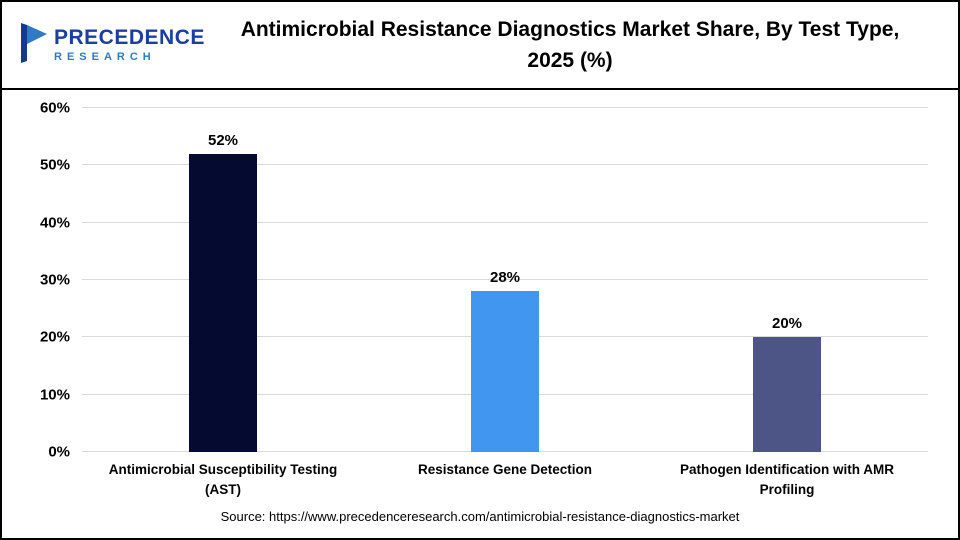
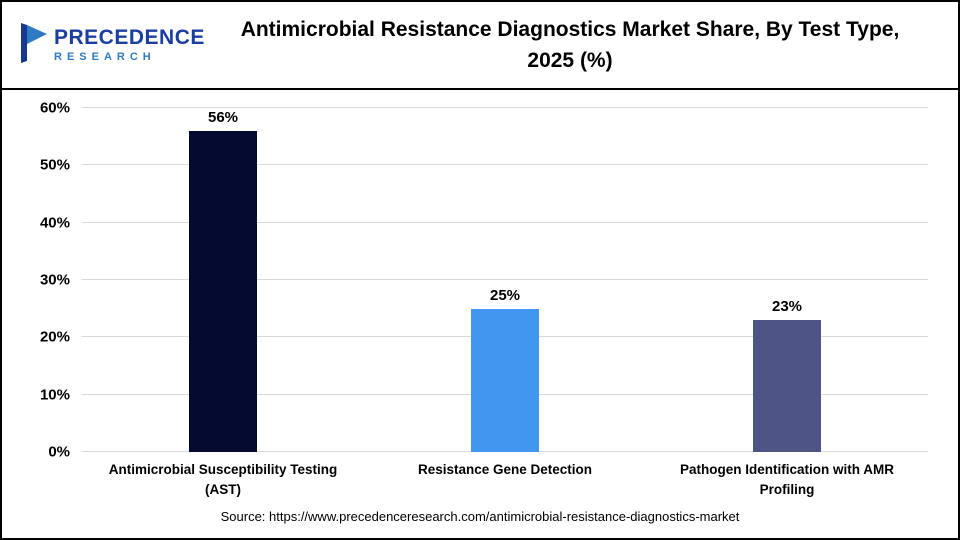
Antimicrobial Susceptibility Testing (AST): 52% -> 56%
Resistance Gene Detection: 28% -> 25%
Pathogen Identification with AMR Profiling: 20% -> 23%
